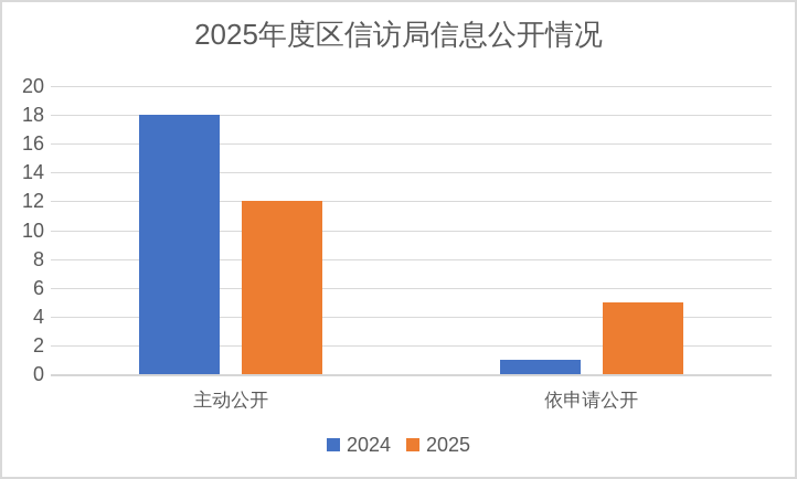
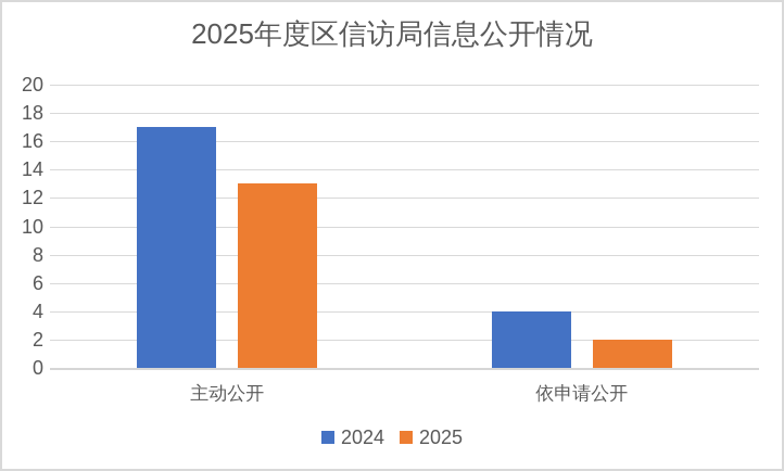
2024/主动公开: 18 -> 17
2025/主动公开: 12 -> 13
2024/依申请公开: 1 -> 4
2025/依申请公开: 5 -> 2
